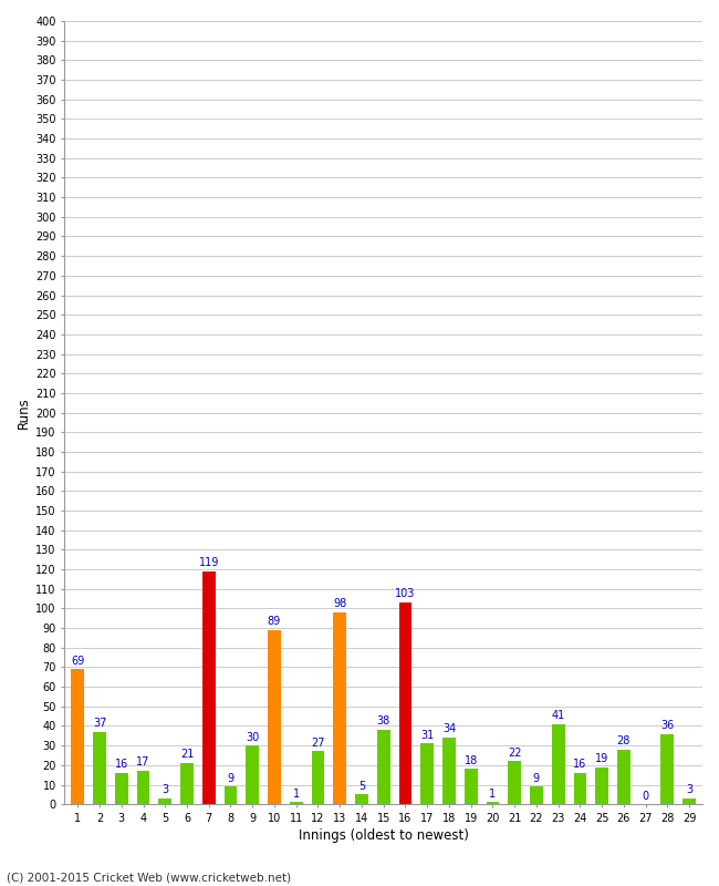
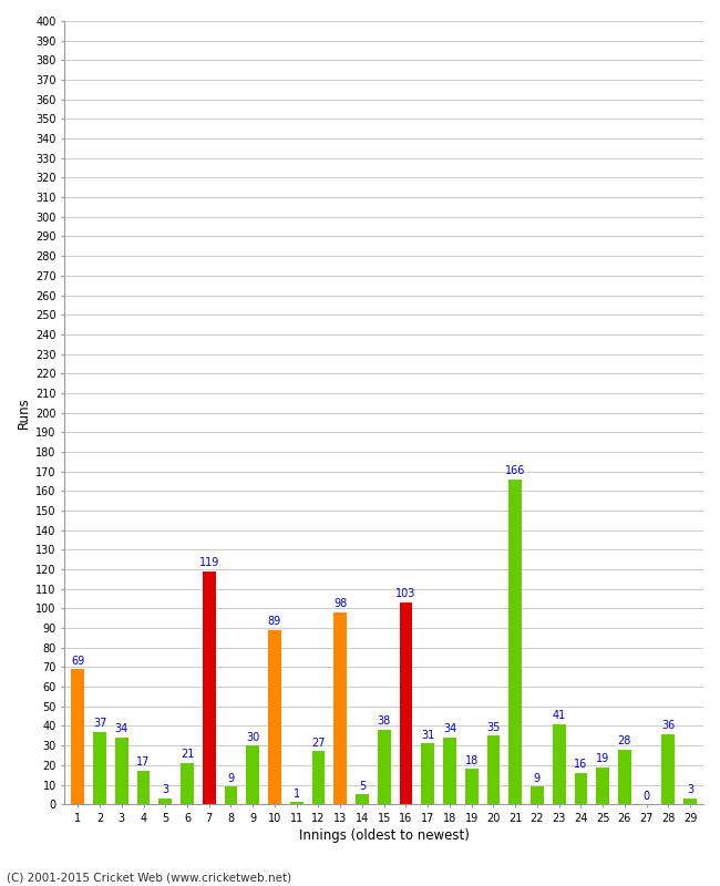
3: 16 -> 34
20: 1 -> 35
21: 22 -> 166
